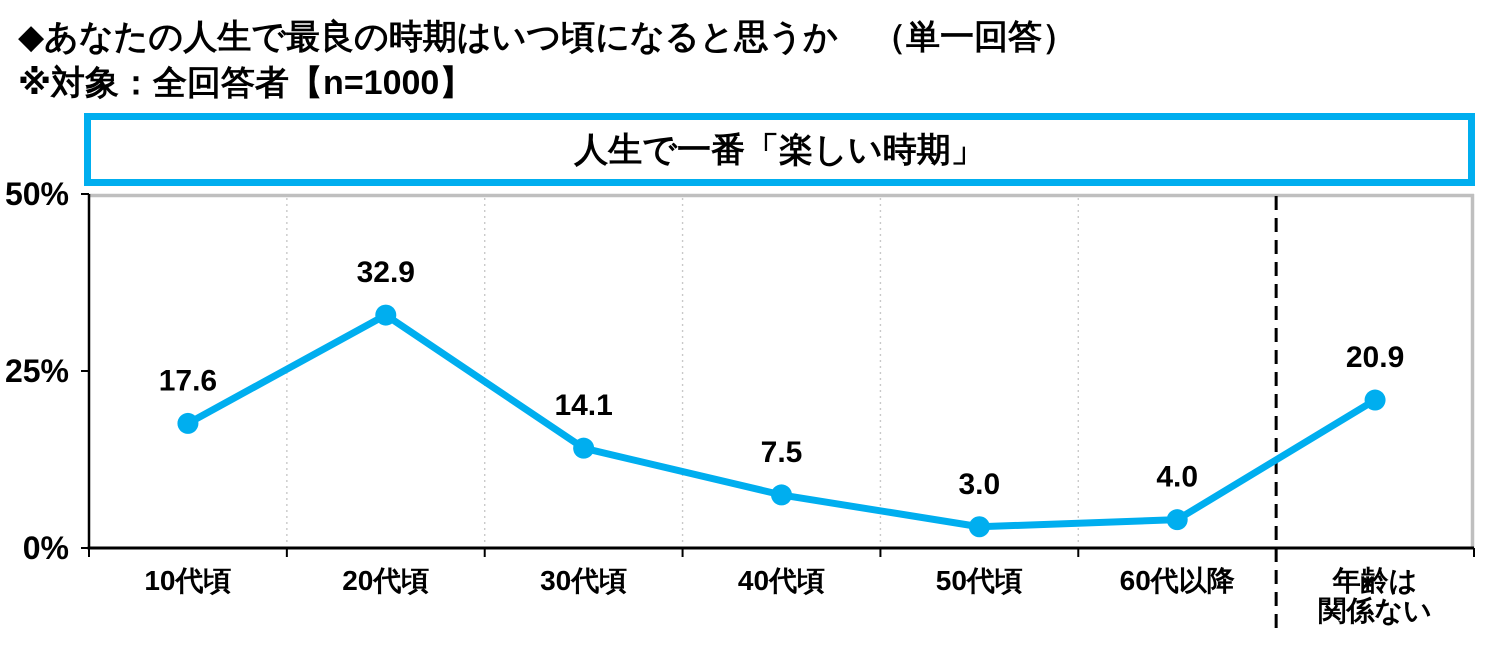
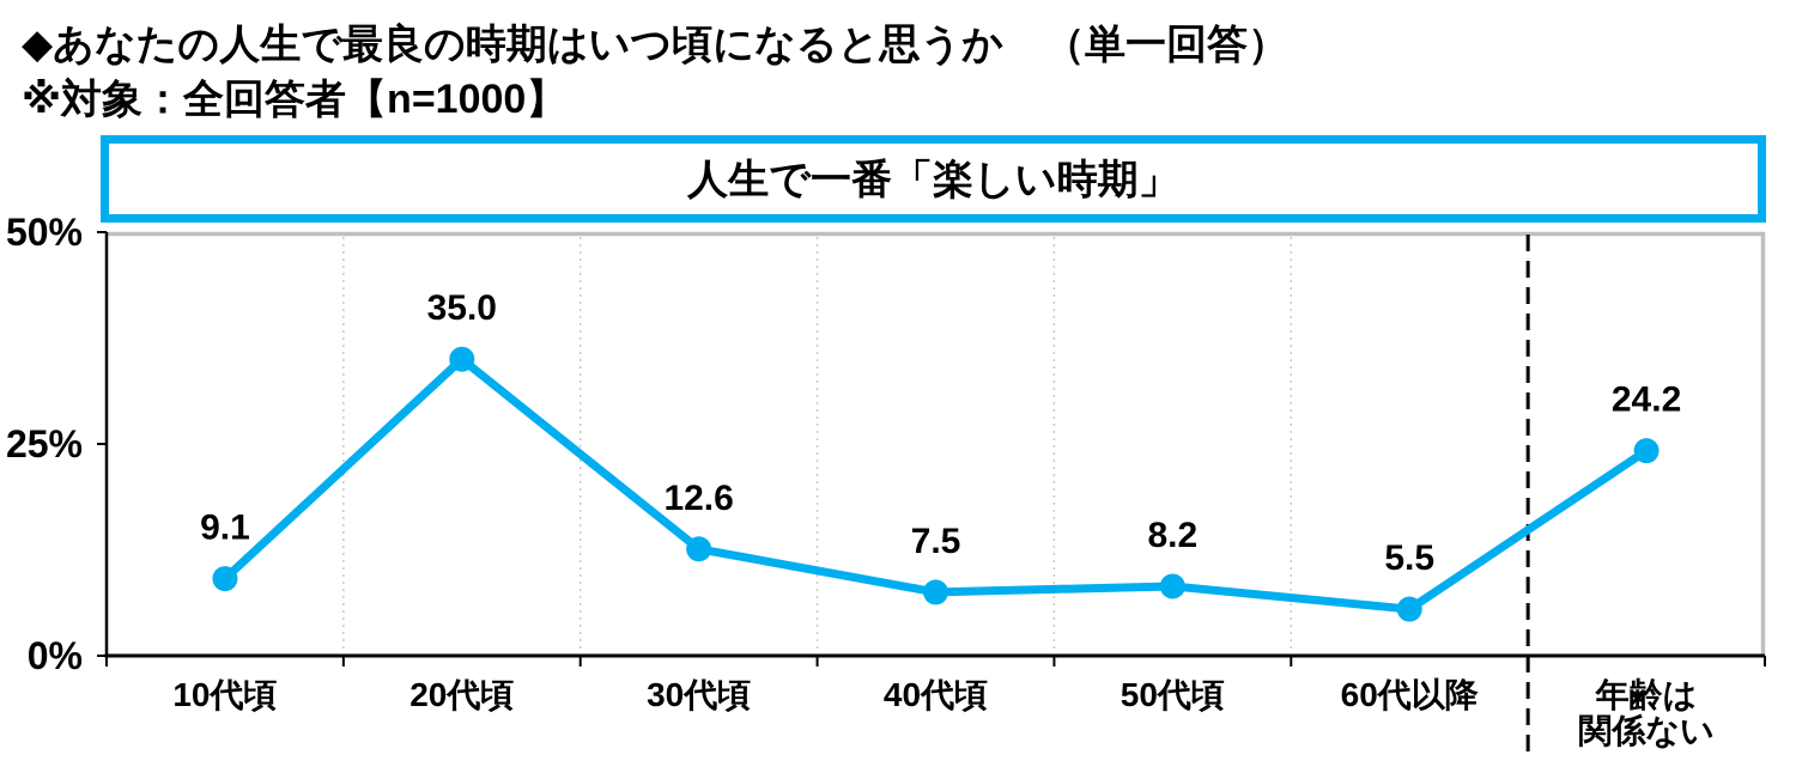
10代頃: 17.6 -> 9.1
20代頃: 32.9 -> 35.0
30代頃: 14.1 -> 12.6
50代頃: 3.0 -> 8.2
60代以降: 4.0 -> 5.5
年齢は 関係ない: 20.9 -> 24.2
